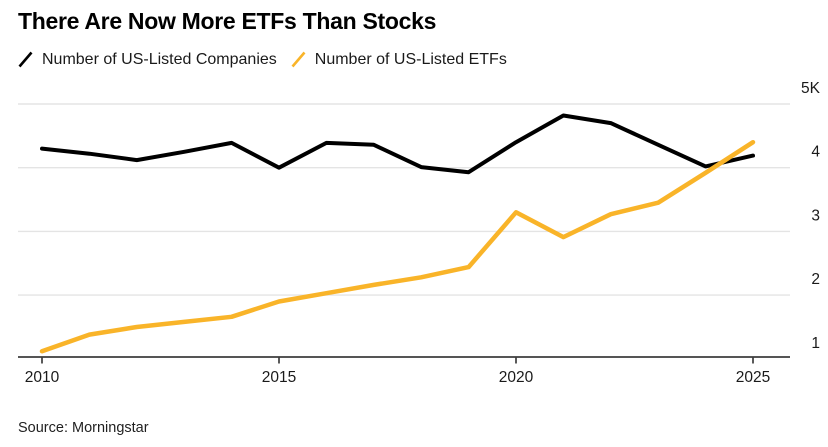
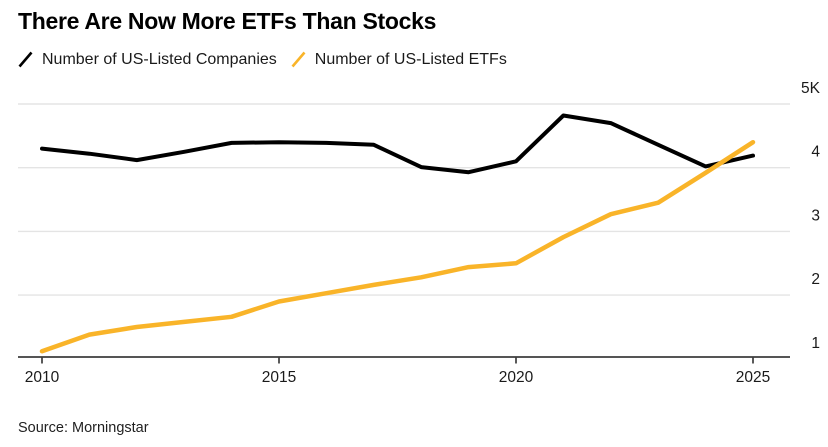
Number of US-Listed Companies/2015: 4.0K -> 4.4K
Number of US-Listed Companies/2020: 4.4K -> 4.1K
Number of US-Listed ETFs/2020: 3.3K -> 2.5K
